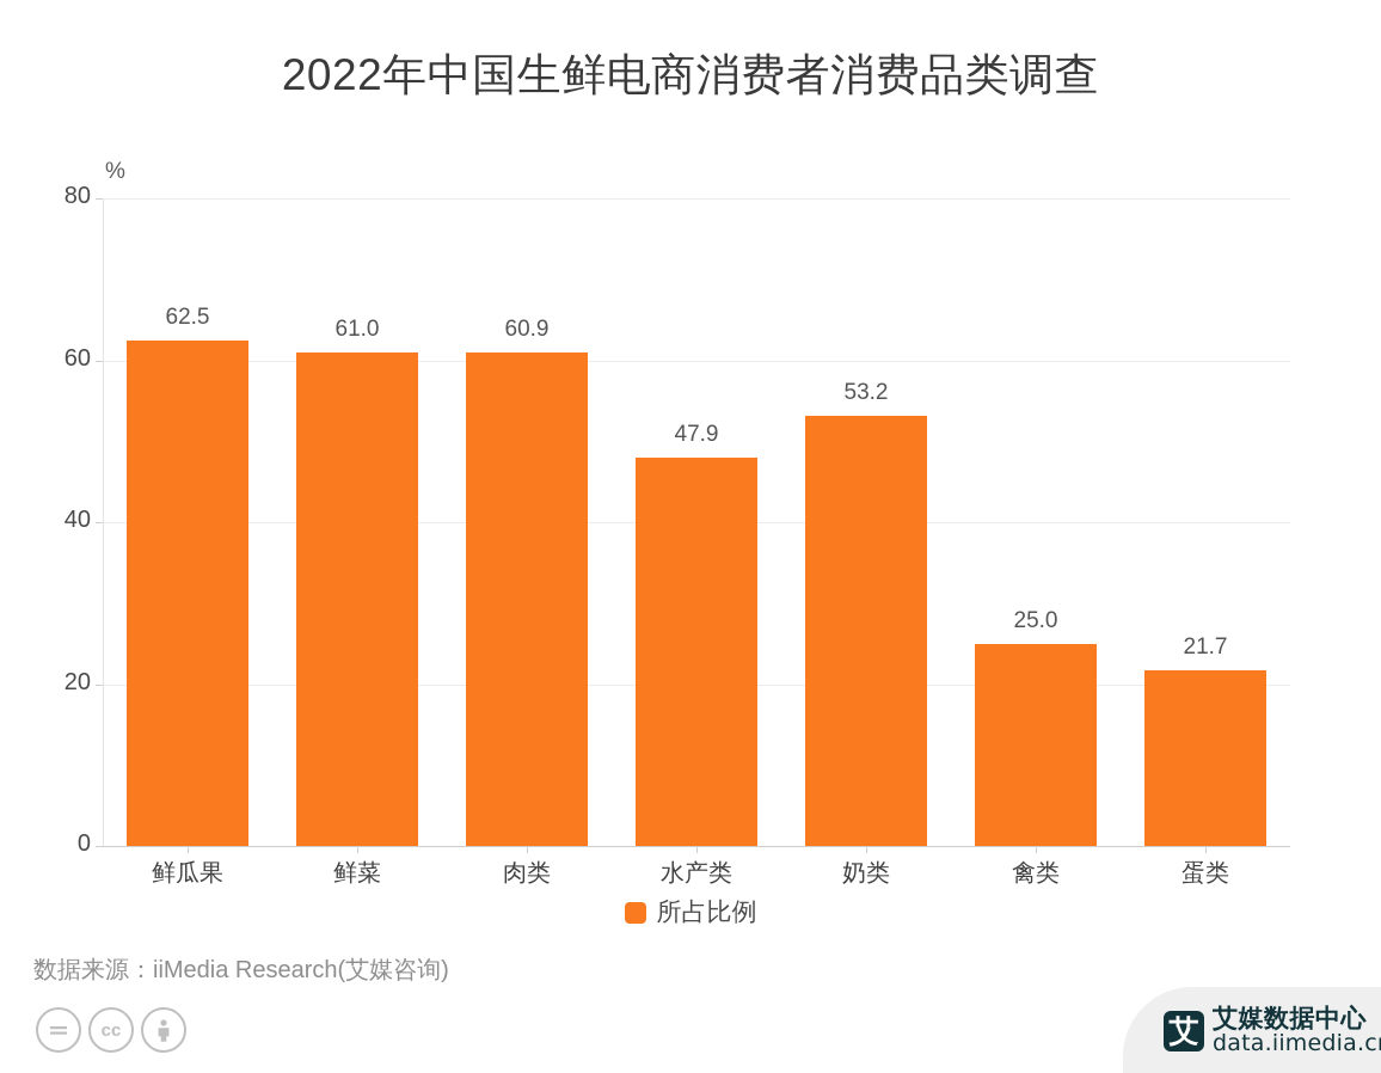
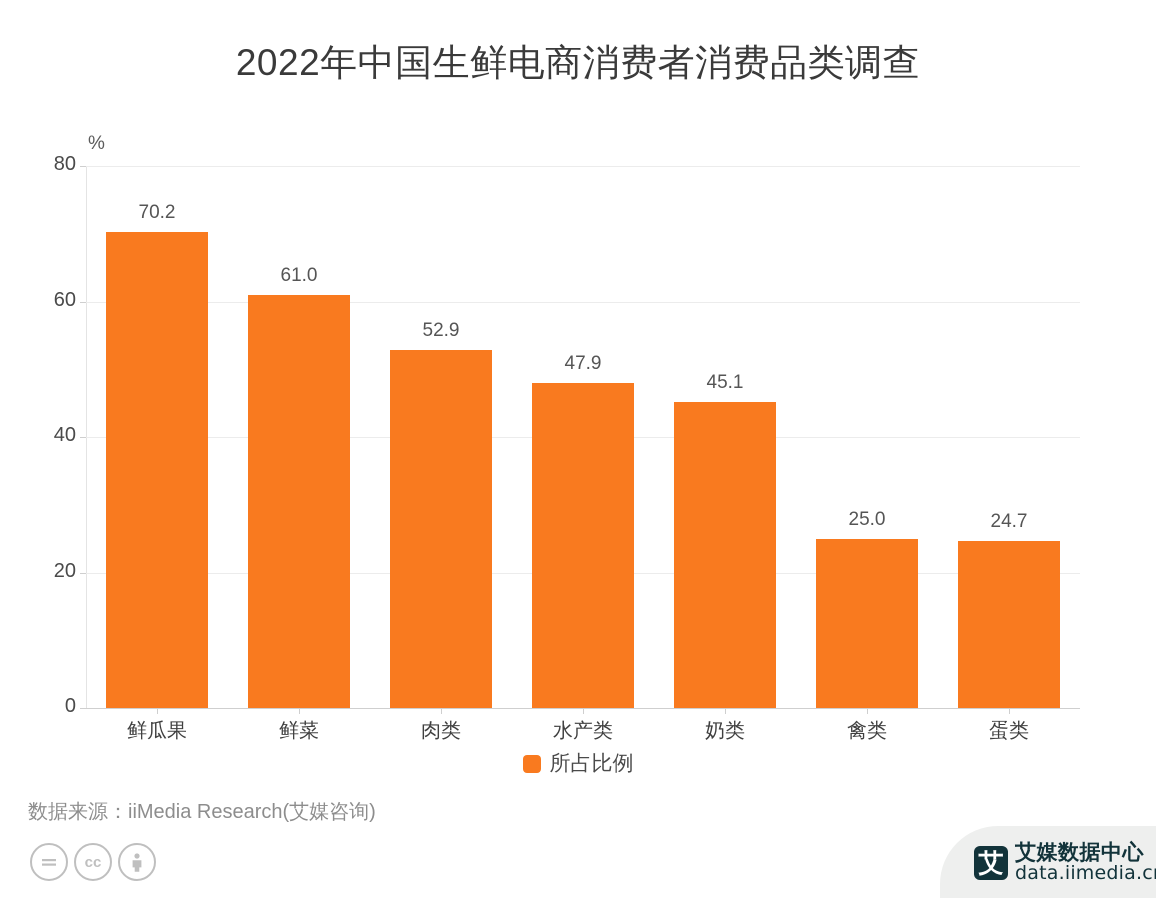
鲜瓜果: 62.5 -> 70.2
肉类: 60.9 -> 52.9
奶类: 53.2 -> 45.1
蛋类: 21.7 -> 24.7
